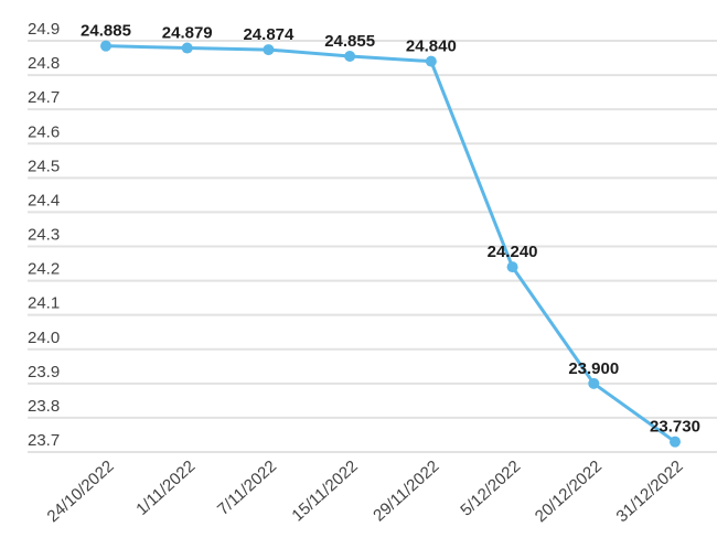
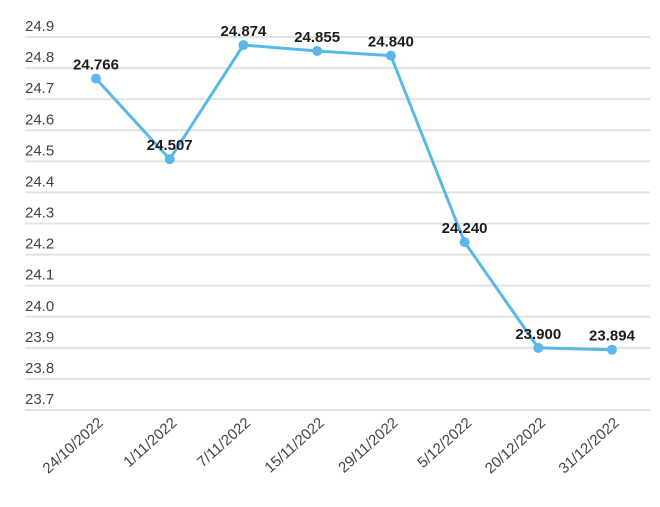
24/10/2022: 24.885 -> 24.766
1/11/2022: 24.879 -> 24.507
31/12/2022: 23.730 -> 23.894
